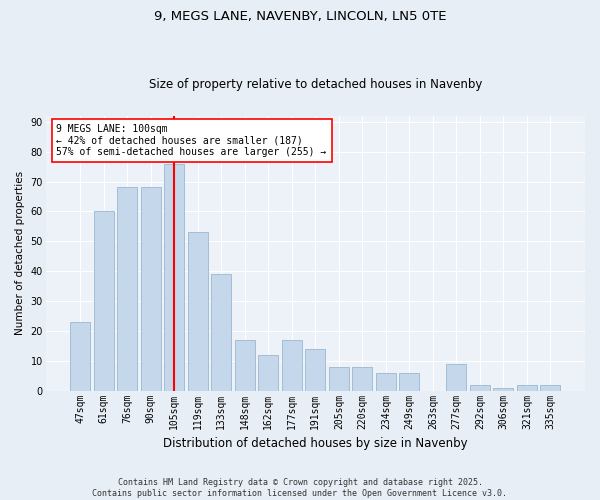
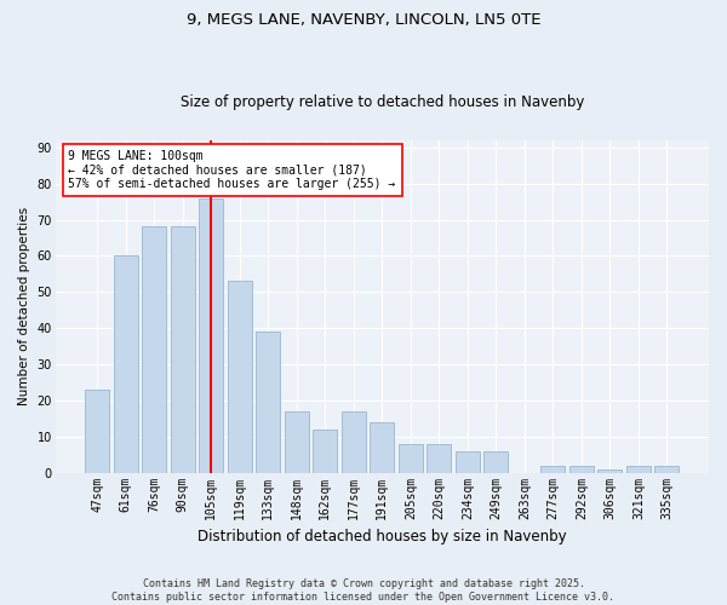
277sqm: 9 -> 2
